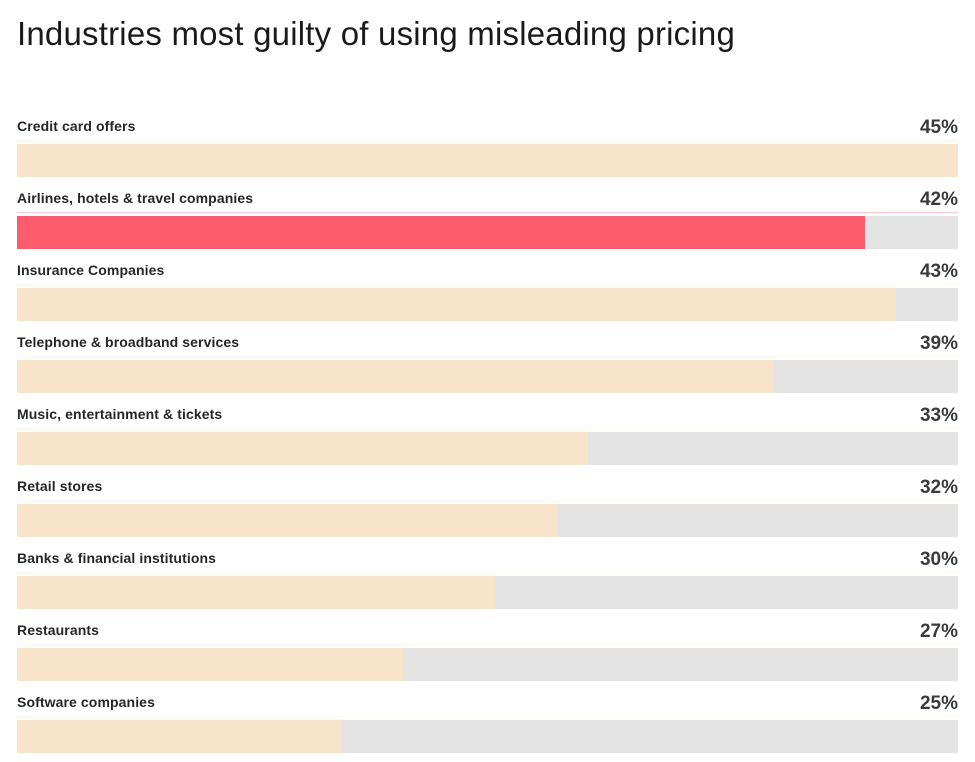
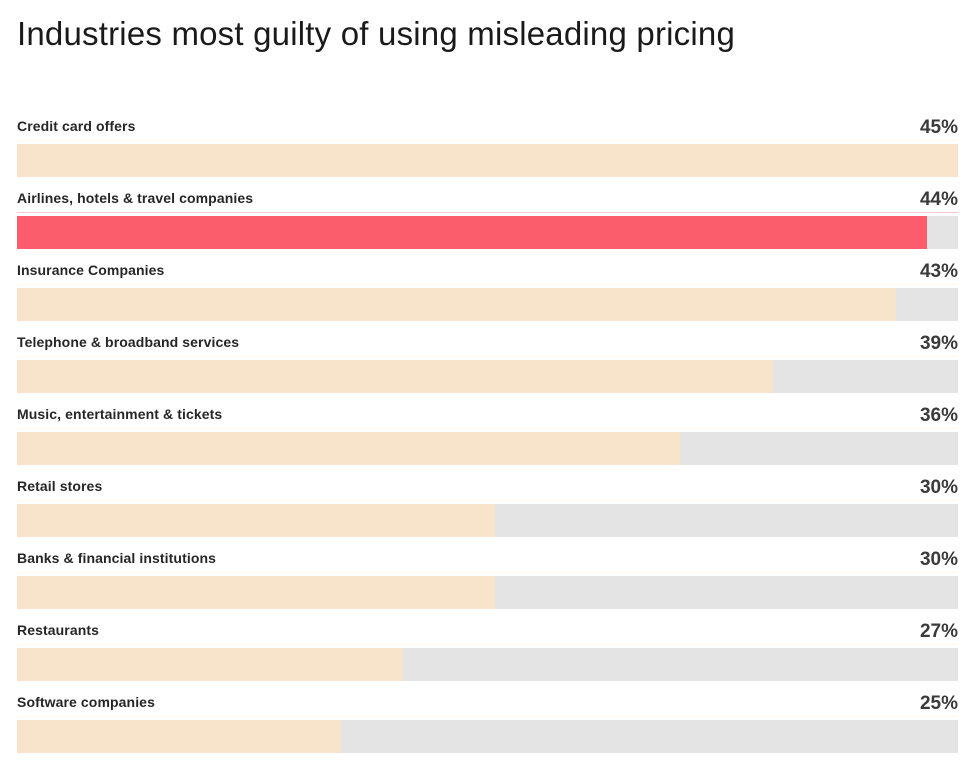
Airlines, hotels & travel companies: 42% -> 44%
Music, entertainment & tickets: 33% -> 36%
Retail stores: 32% -> 30%
